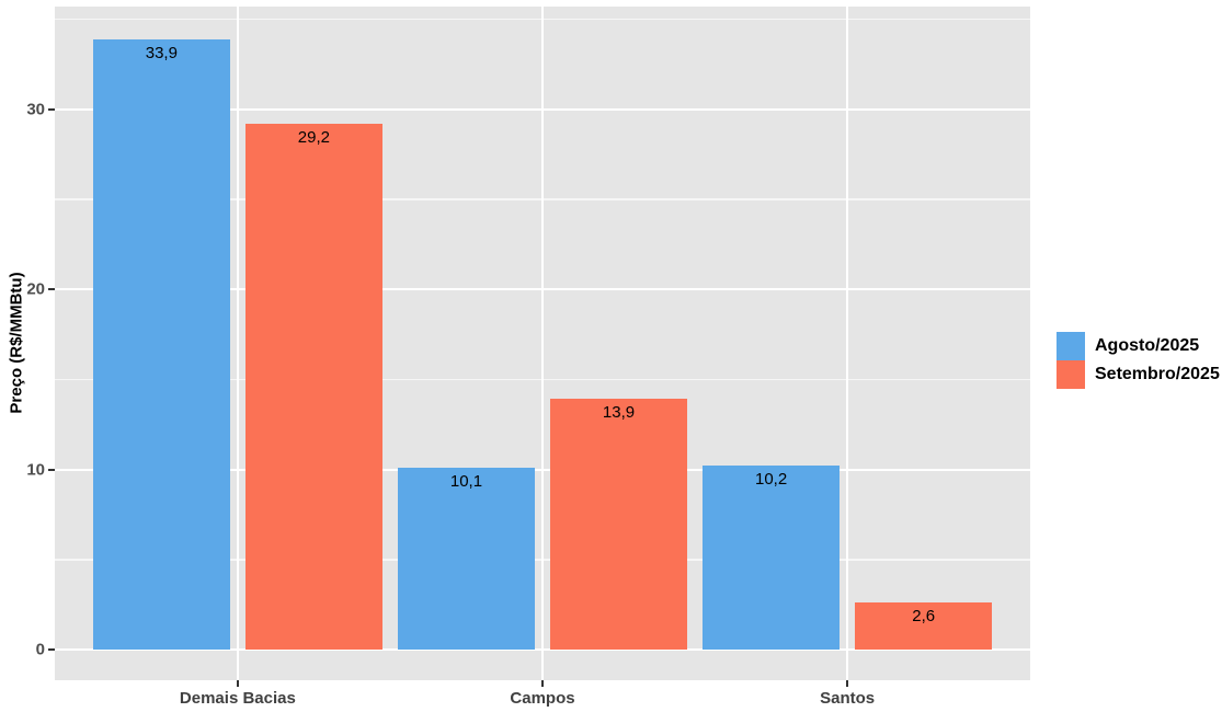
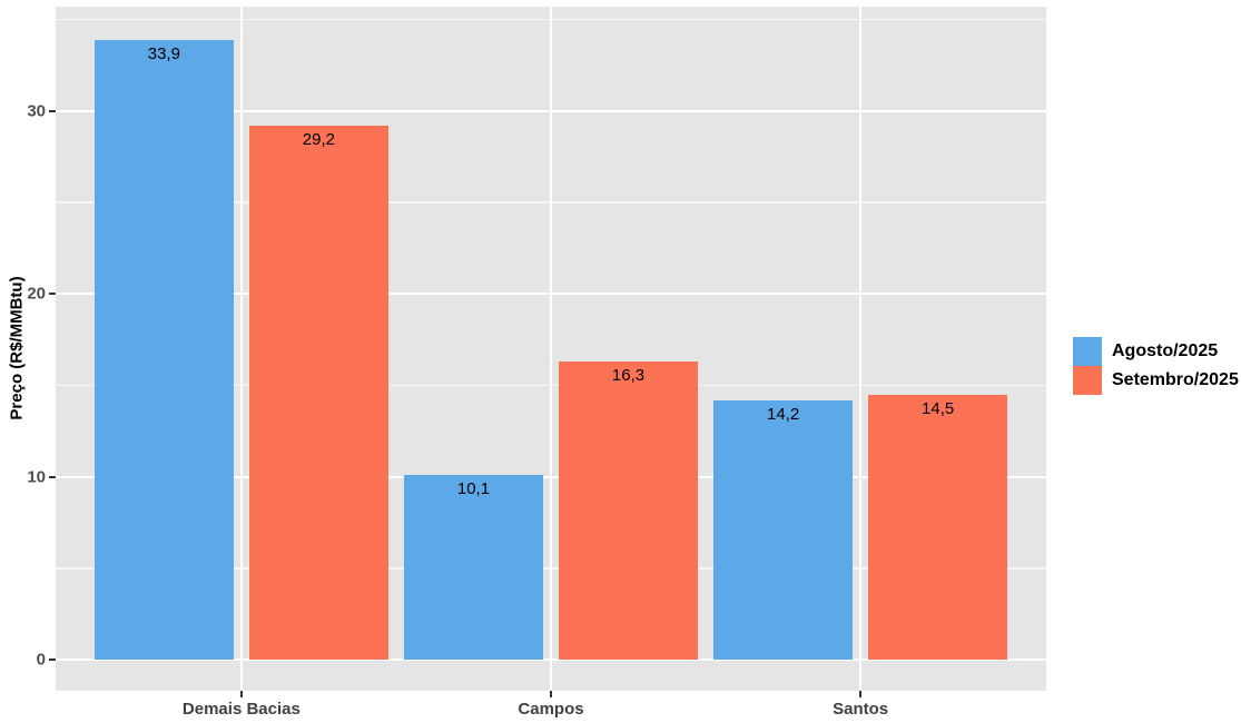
Setembro/2025/Campos: 13,9 -> 16,3
Agosto/2025/Santos: 10,2 -> 14,2
Setembro/2025/Santos: 2,6 -> 14,5
